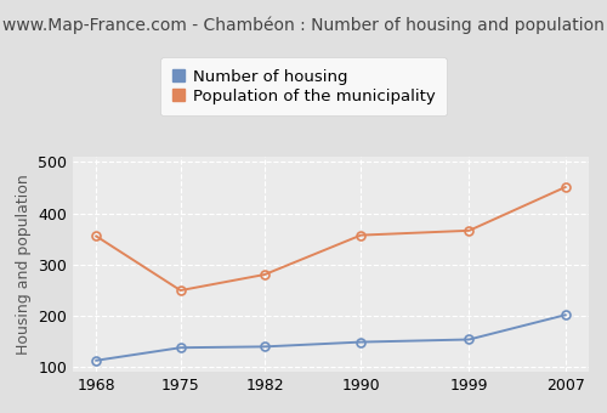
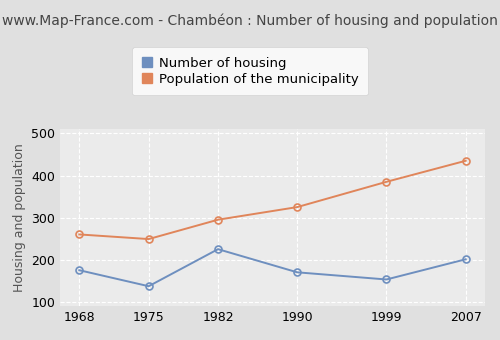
Number of housing/1968: 112 -> 175
Population of the municipality/1968: 355 -> 260
Number of housing/1982: 139 -> 225
Population of the municipality/1982: 280 -> 295
Number of housing/1990: 148 -> 170
Population of the municipality/1990: 357 -> 325
Population of the municipality/1999: 366 -> 385
Population of the municipality/2007: 451 -> 435
